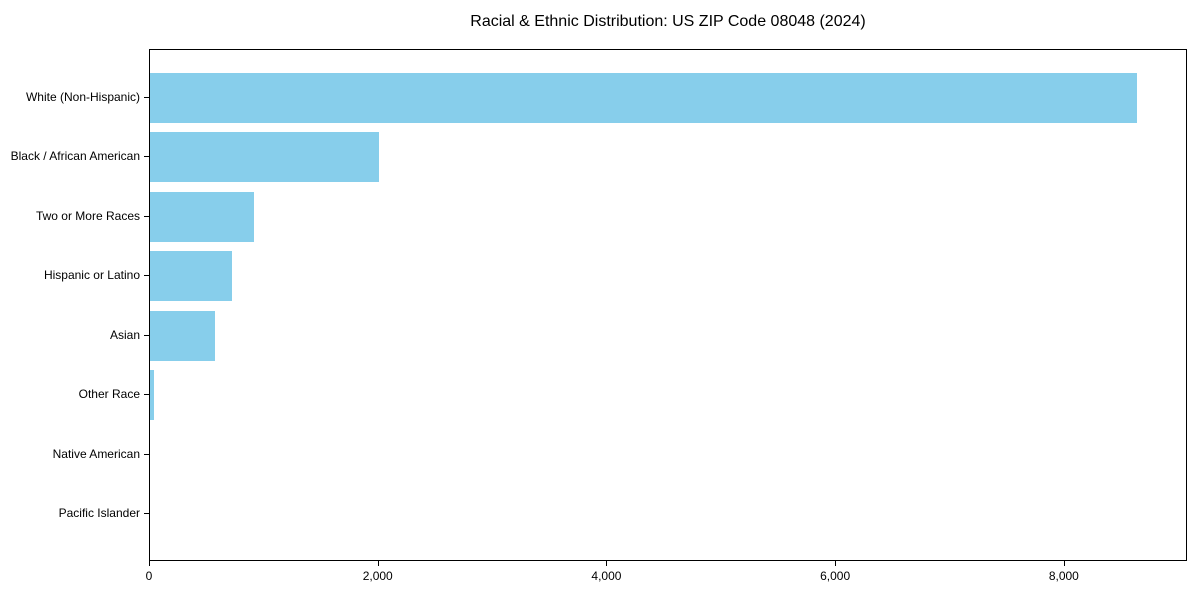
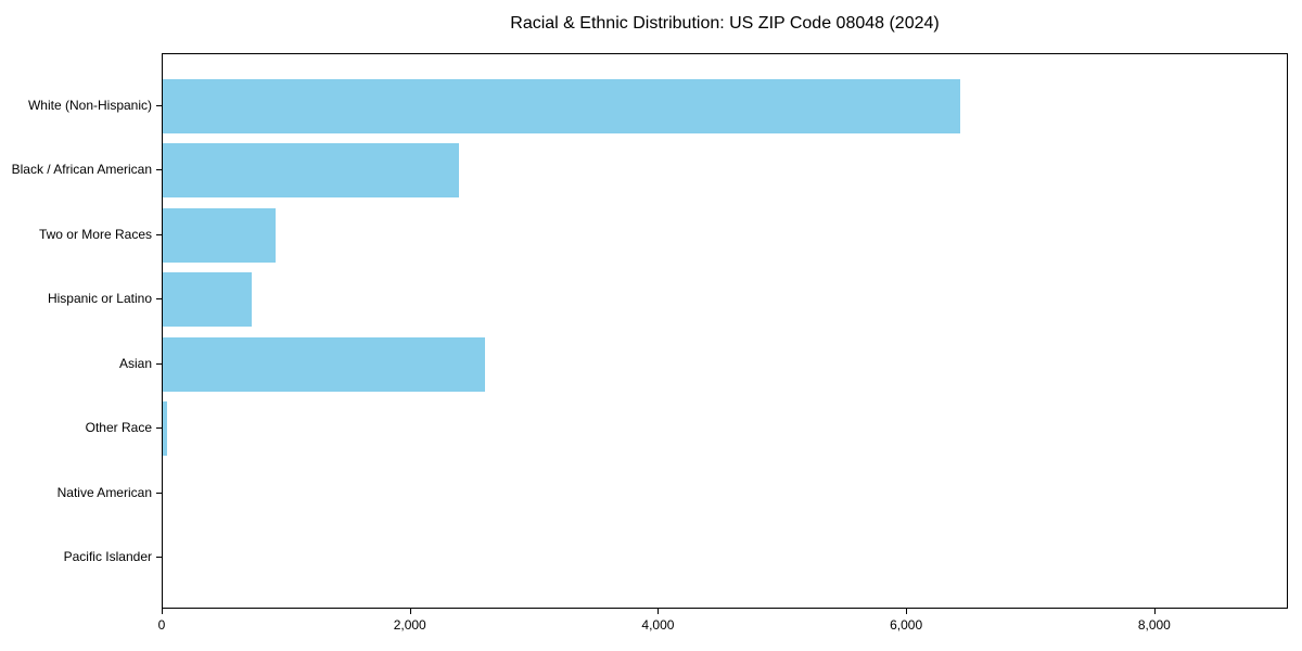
White (Non-Hispanic): 8630 -> 6430
Black / African American: 2000 -> 2390
Asian: 570 -> 2600
